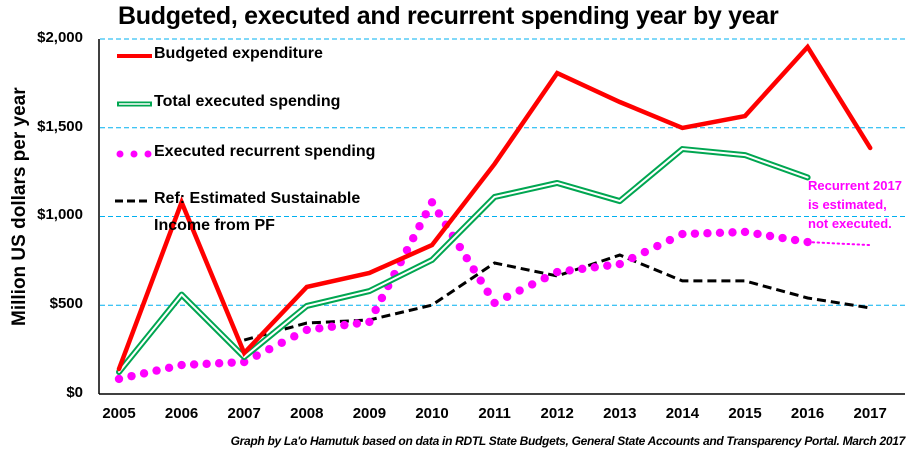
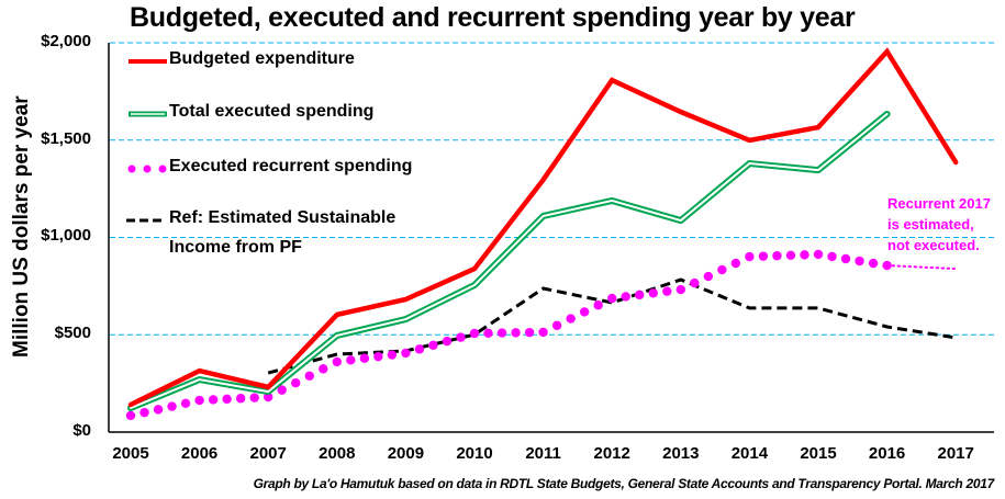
Budgeted expenditure/2006: $1080 -> $320
Total executed spending/2006: $560 -> $270
Executed recurrent spending/2010: $1080 -> $510
Total executed spending/2016: $1220 -> $1630
